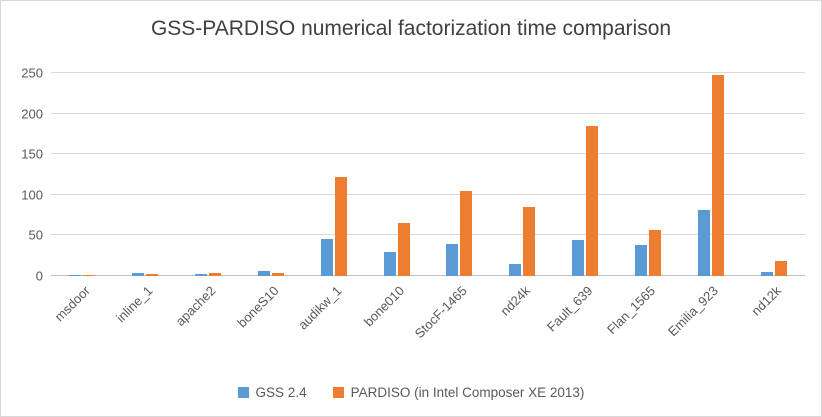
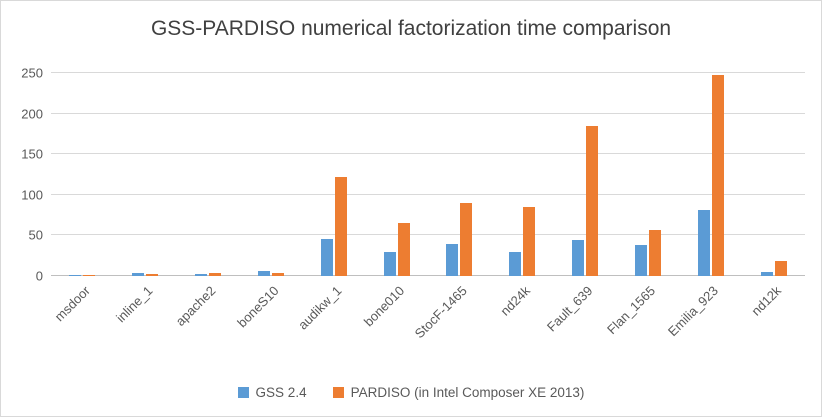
PARDISO (in Intel Composer XE 2013)/StocF-1465: 100 -> 90
GSS 2.4/nd24k: 20 -> 30
